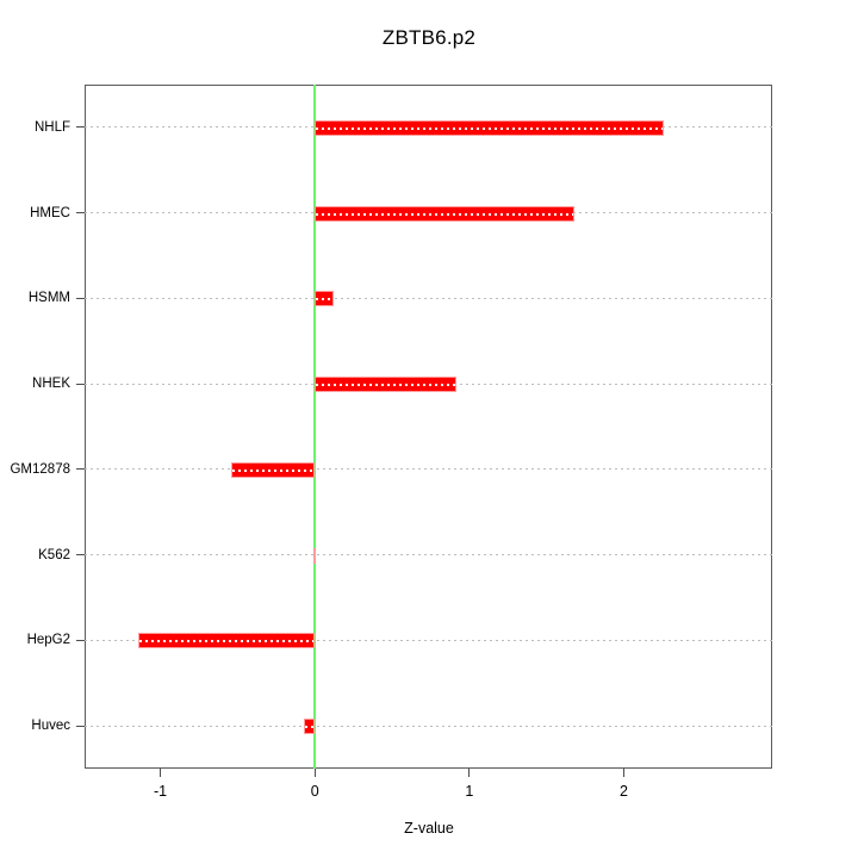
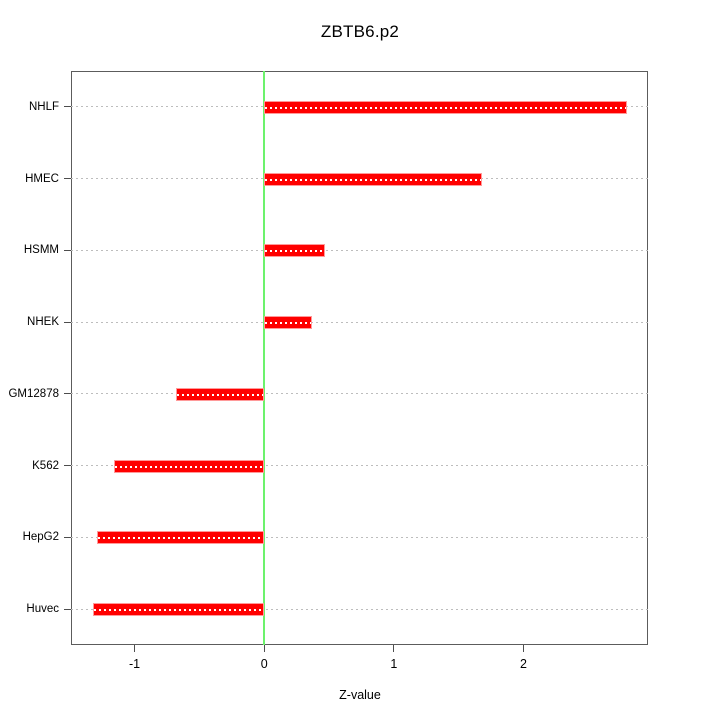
NHLF: 2.26 -> 2.80
HSMM: 0.12 -> 0.47
NHEK: 0.92 -> 0.37
GM12878: -0.54 -> -0.68
K562: -0.01 -> -1.16
HepG2: -1.14 -> -1.29
Huvec: -0.07 -> -1.32
